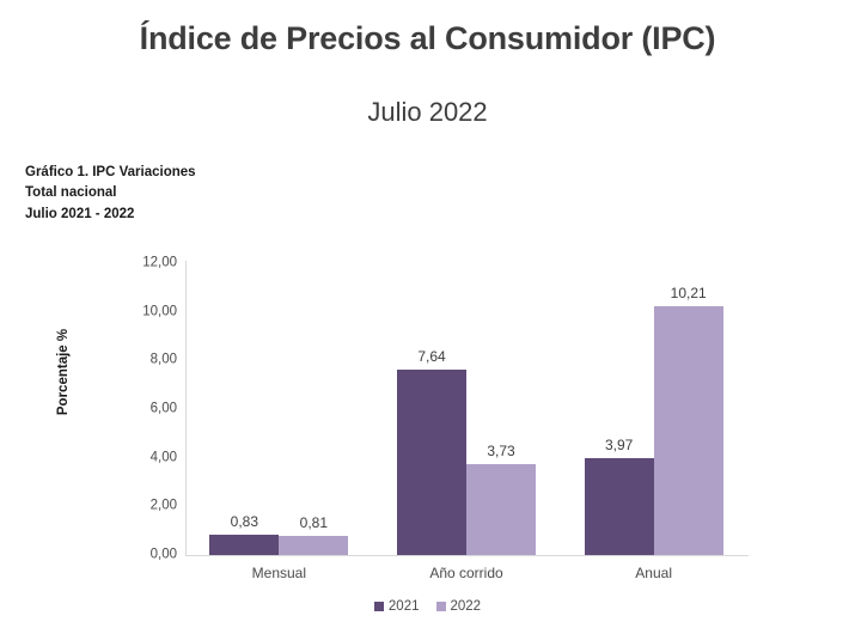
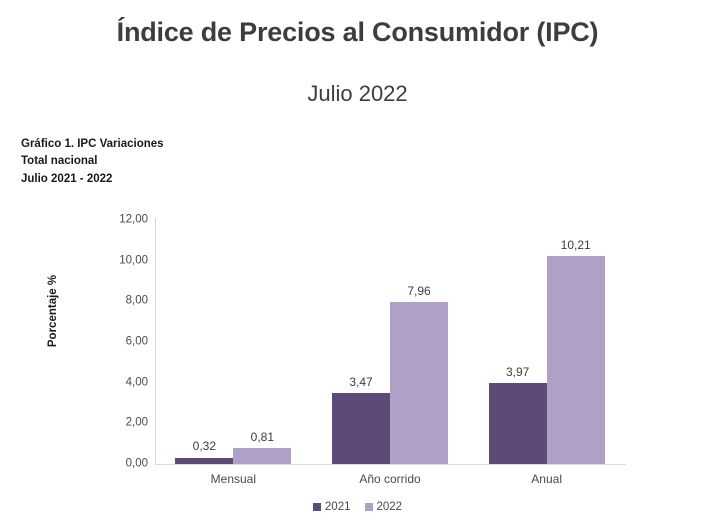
2021/Mensual: 0,83 -> 0,32
2021/Año corrido: 7,64 -> 3,47
2022/Año corrido: 3,73 -> 7,96
